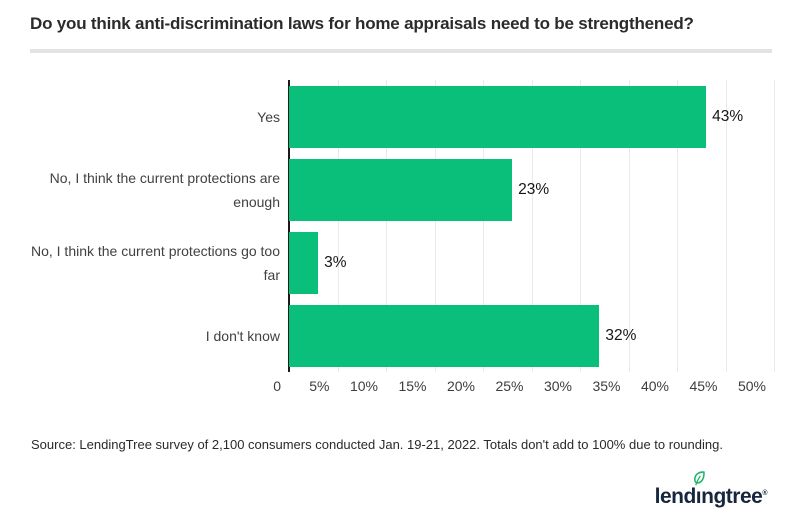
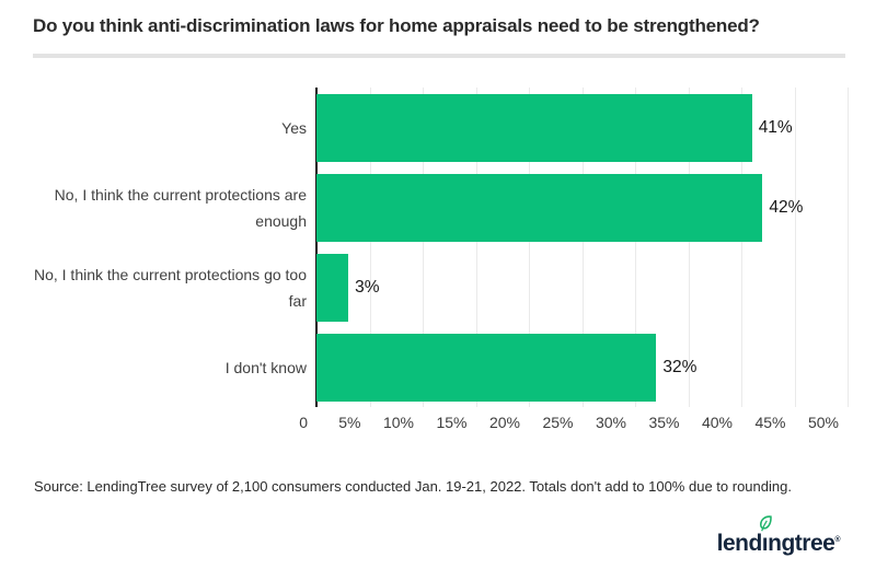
Yes: 43% -> 41%
No, I think the current protections are enough: 23% -> 42%
